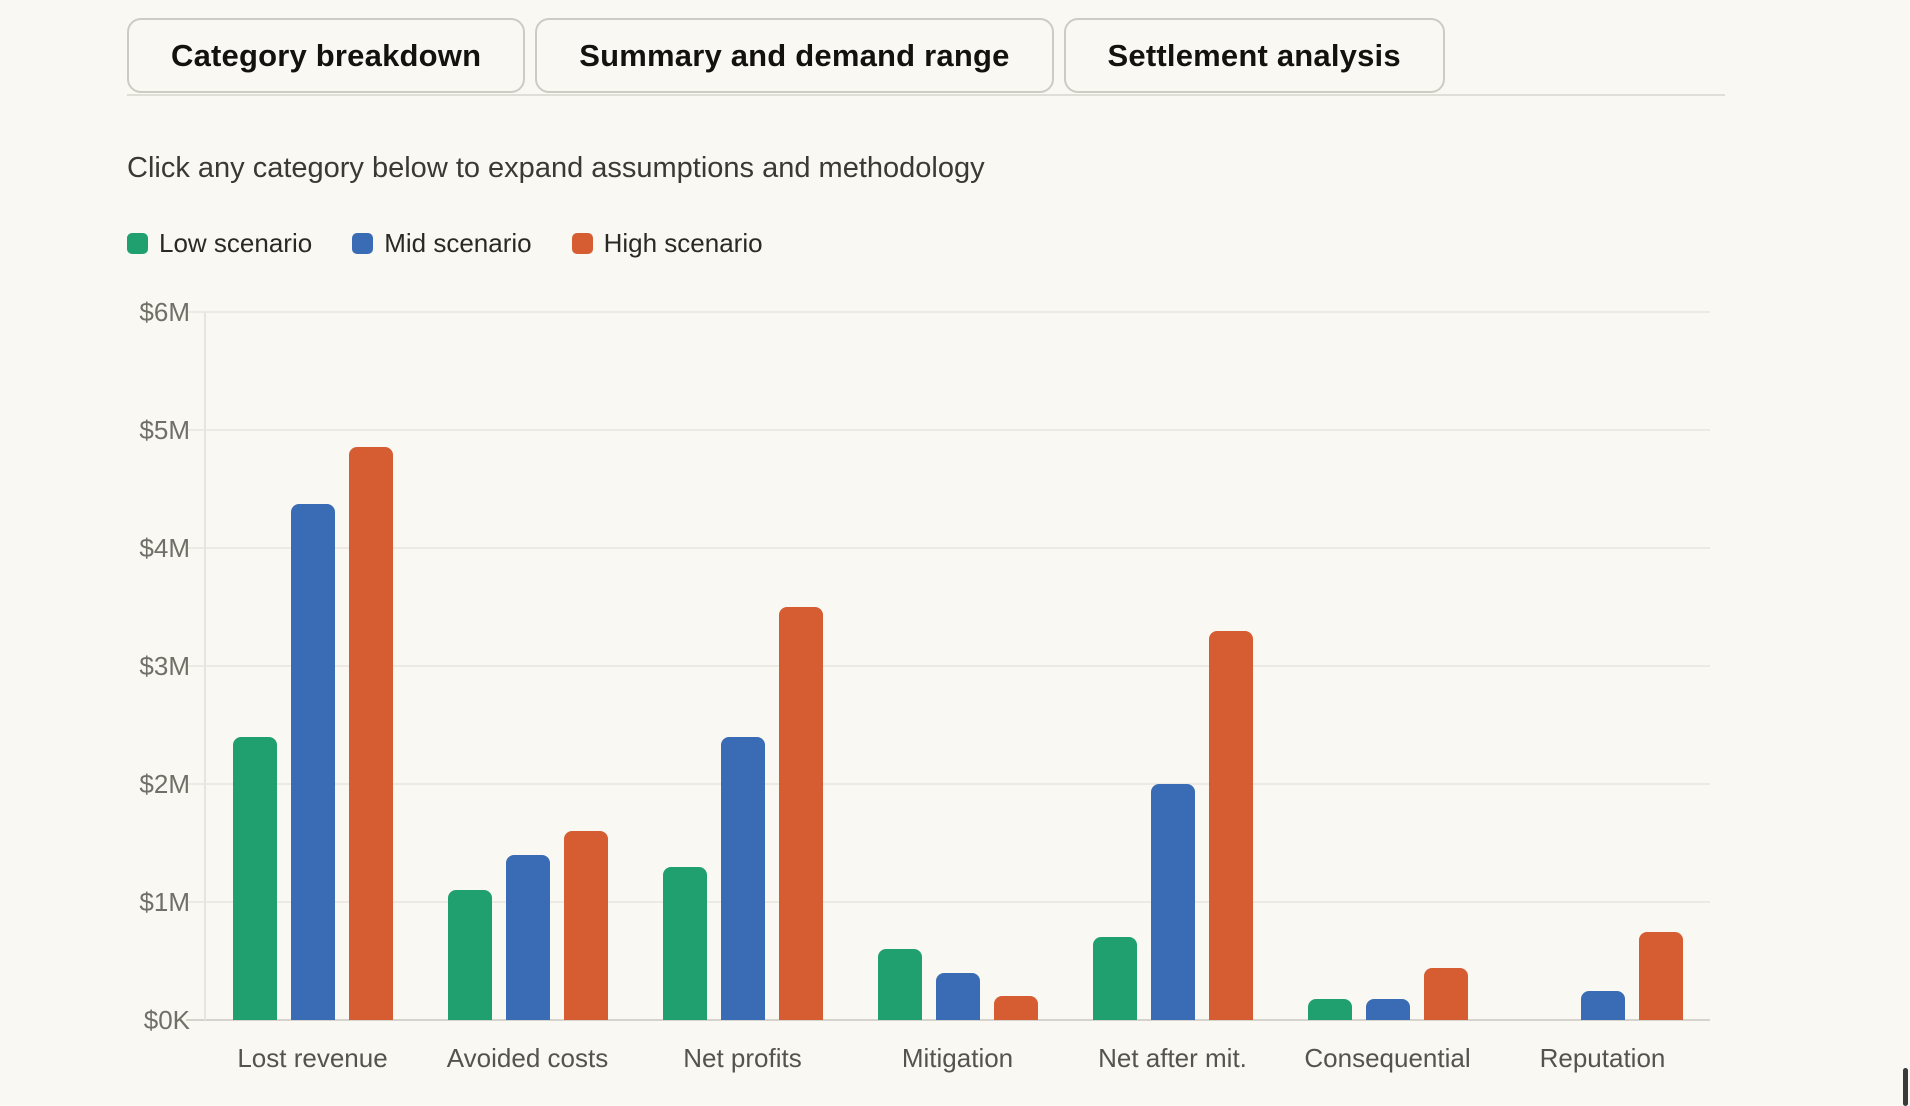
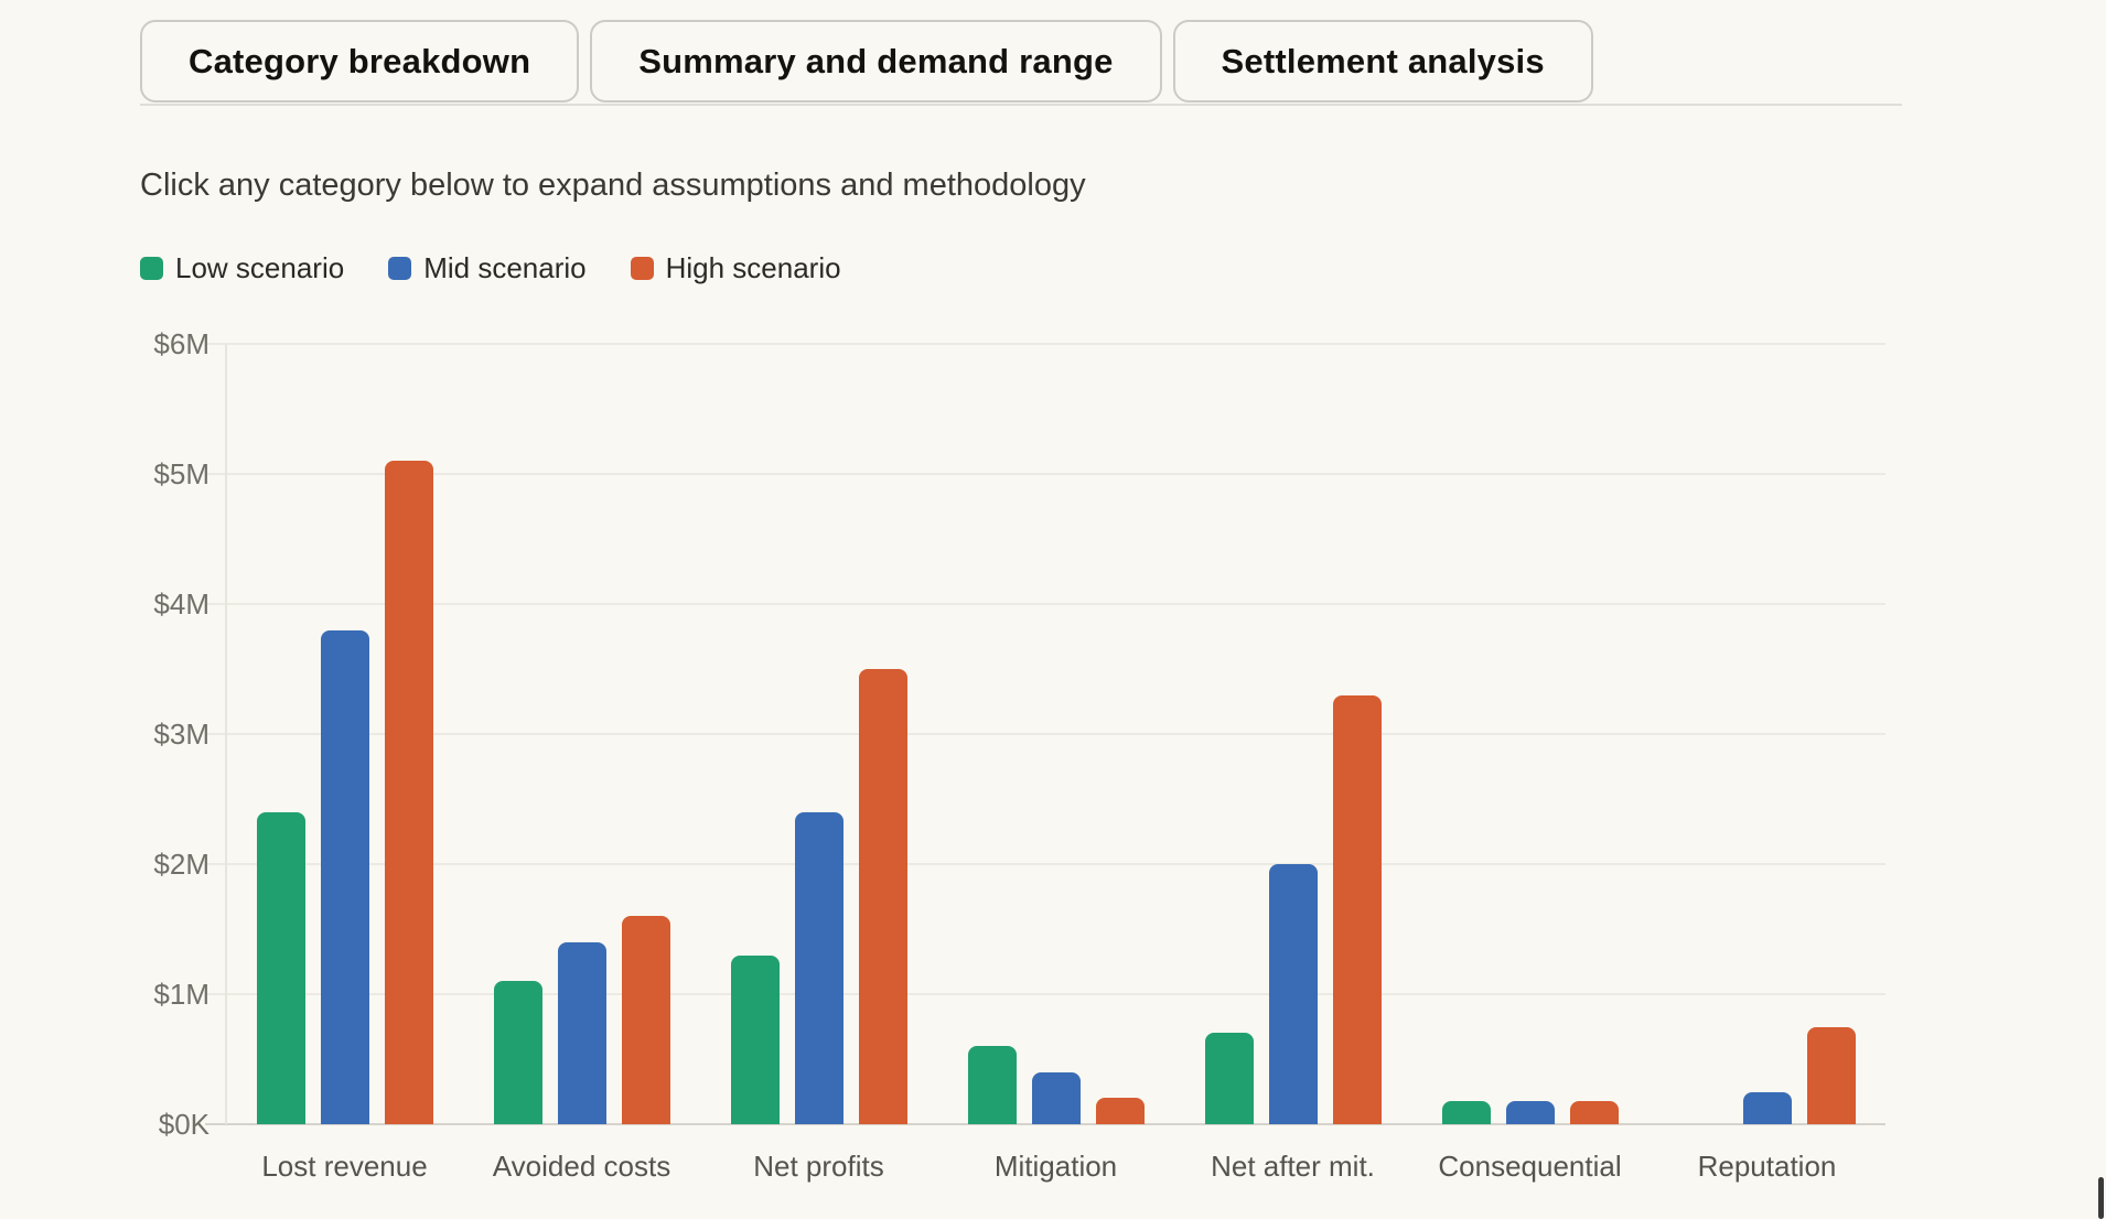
Mid scenario/Lost revenue: $4.37M -> $3.80M
High scenario/Lost revenue: $4.86M -> $5.10M
High scenario/Consequential: $0.44M -> $0.17M
